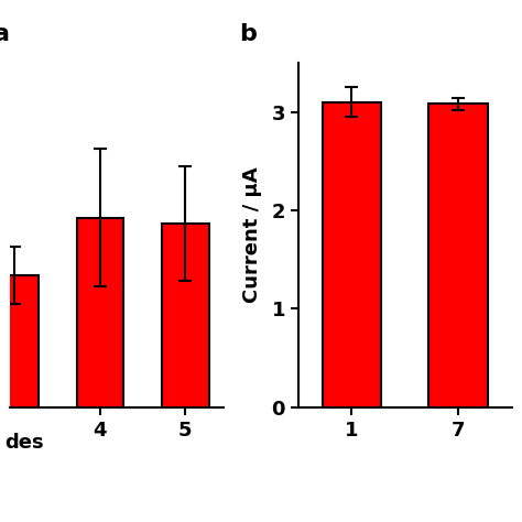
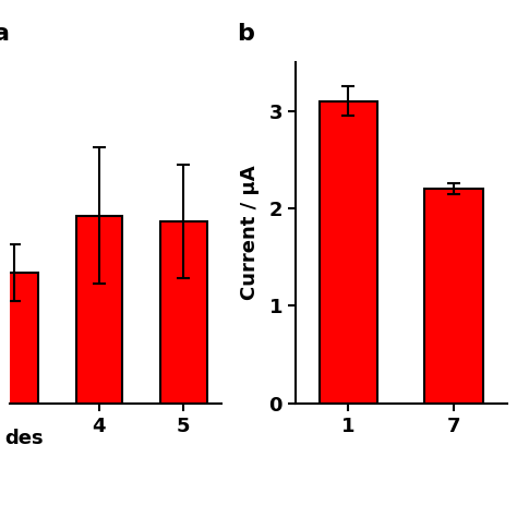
7: 3.08 -> 2.20
